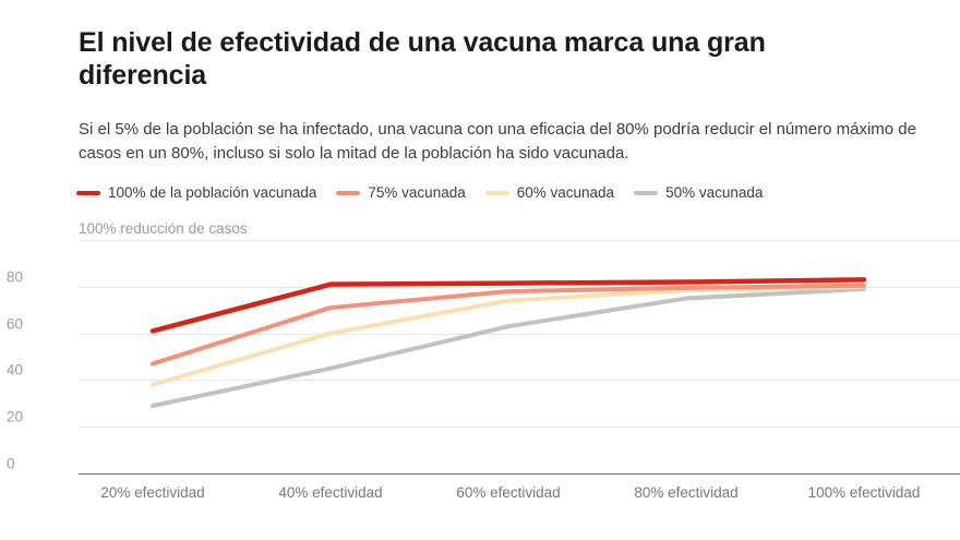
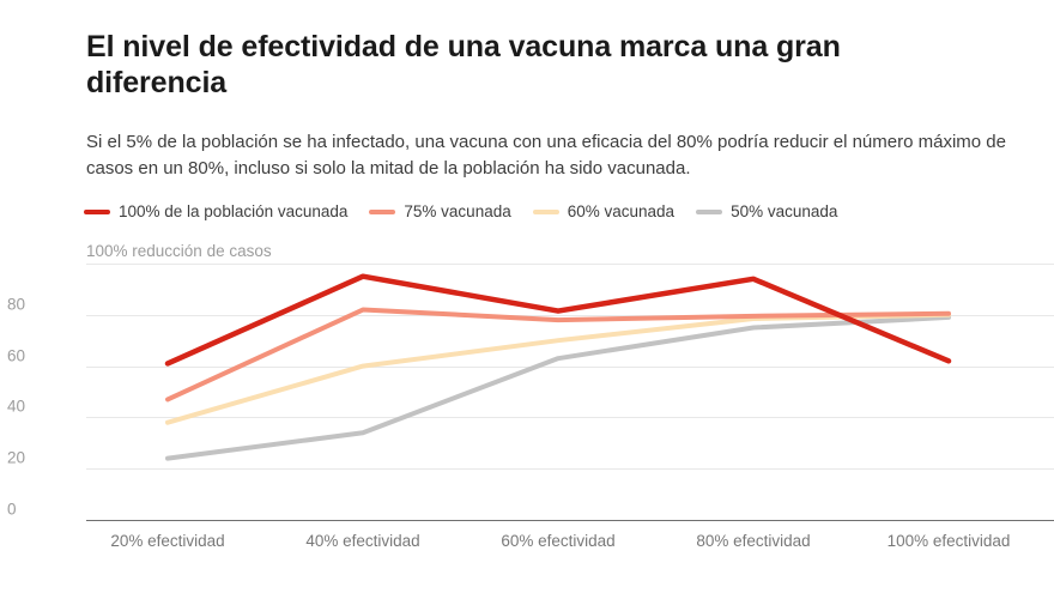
50% vacunada/20% efectividad: 29 -> 24
100% de la población vacunada/40% efectividad: 81 -> 95
75% vacunada/40% efectividad: 71 -> 82
50% vacunada/40% efectividad: 45 -> 34
60% vacunada/60% efectividad: 74 -> 70
100% de la población vacunada/80% efectividad: 82 -> 94
100% de la población vacunada/100% efectividad: 83 -> 62
